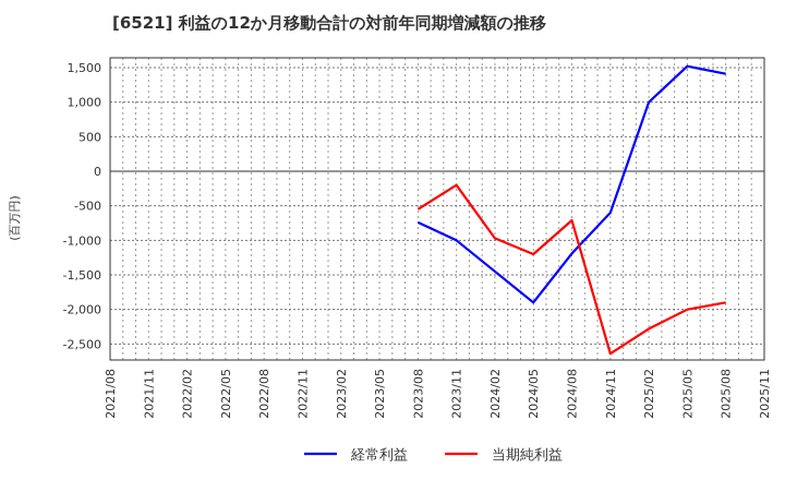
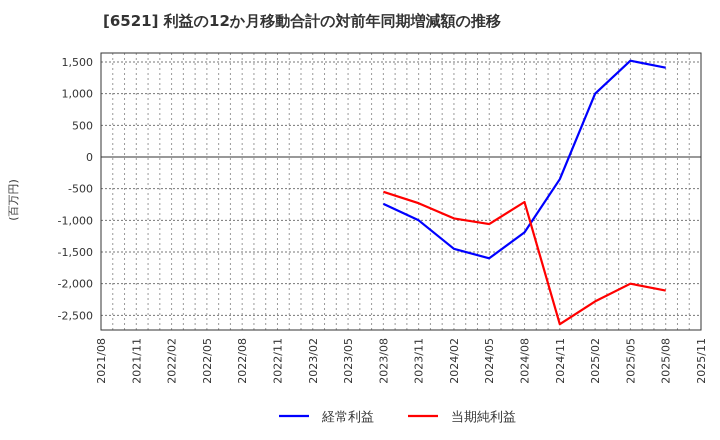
当期純利益/2023/11: -200 -> -700
経常利益/2024/05: -1900 -> -1600
当期純利益/2024/05: -1200 -> -1100
経常利益/2024/11: -600 -> -400
当期純利益/2025/08: -1900 -> -2100
